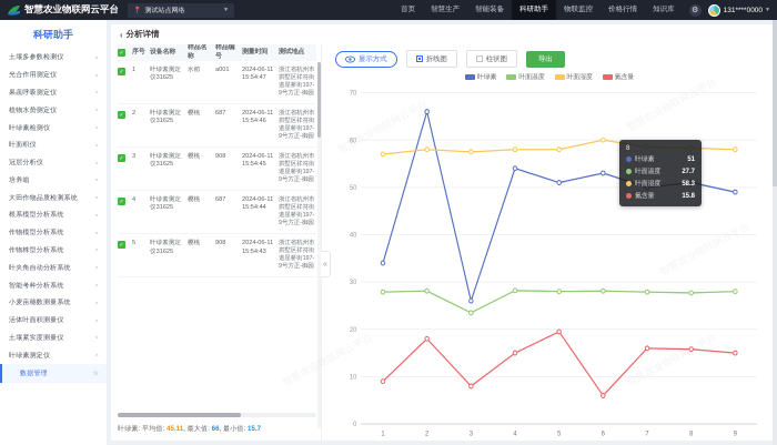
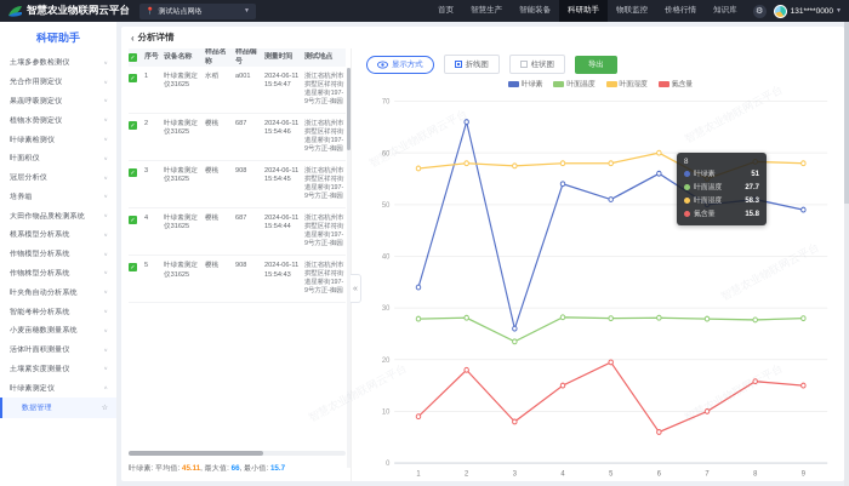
叶绿素/6: 53 -> 56
叶面湿度/7: 58 -> 55
氮含量/7: 16 -> 10
